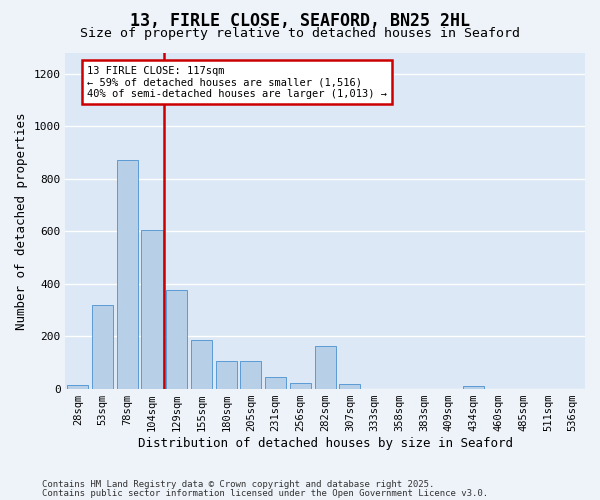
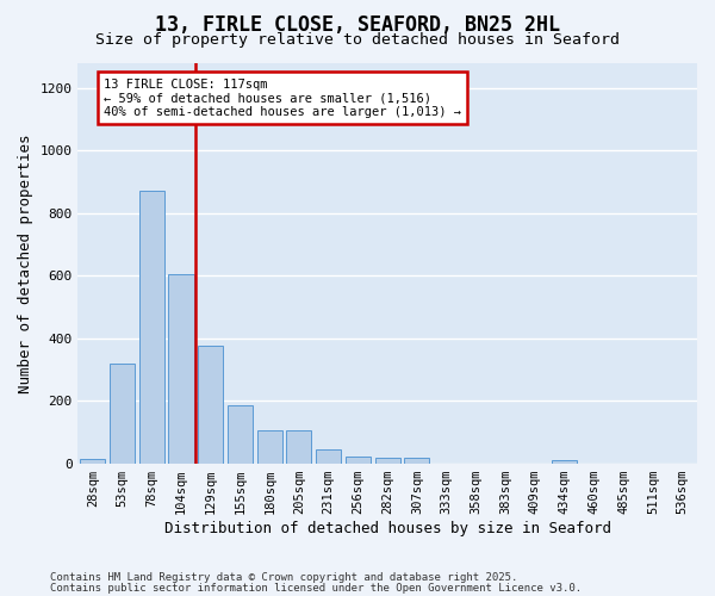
282sqm: 165 -> 18
